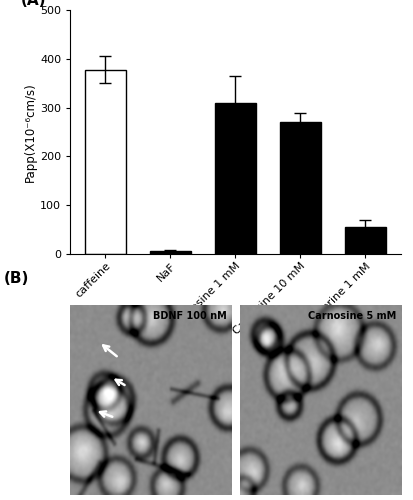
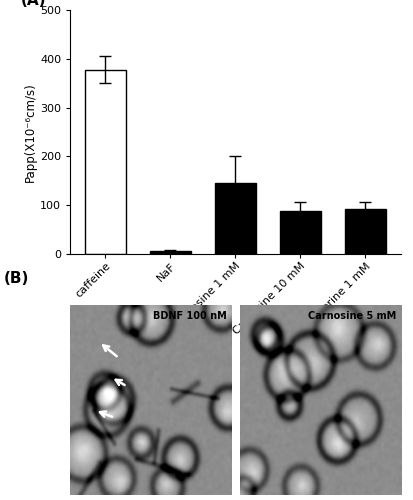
Carnosine 1 mM: 310 -> 145
Carnosine 10 mM: 270 -> 88
Anserine 1 mM: 55 -> 92
